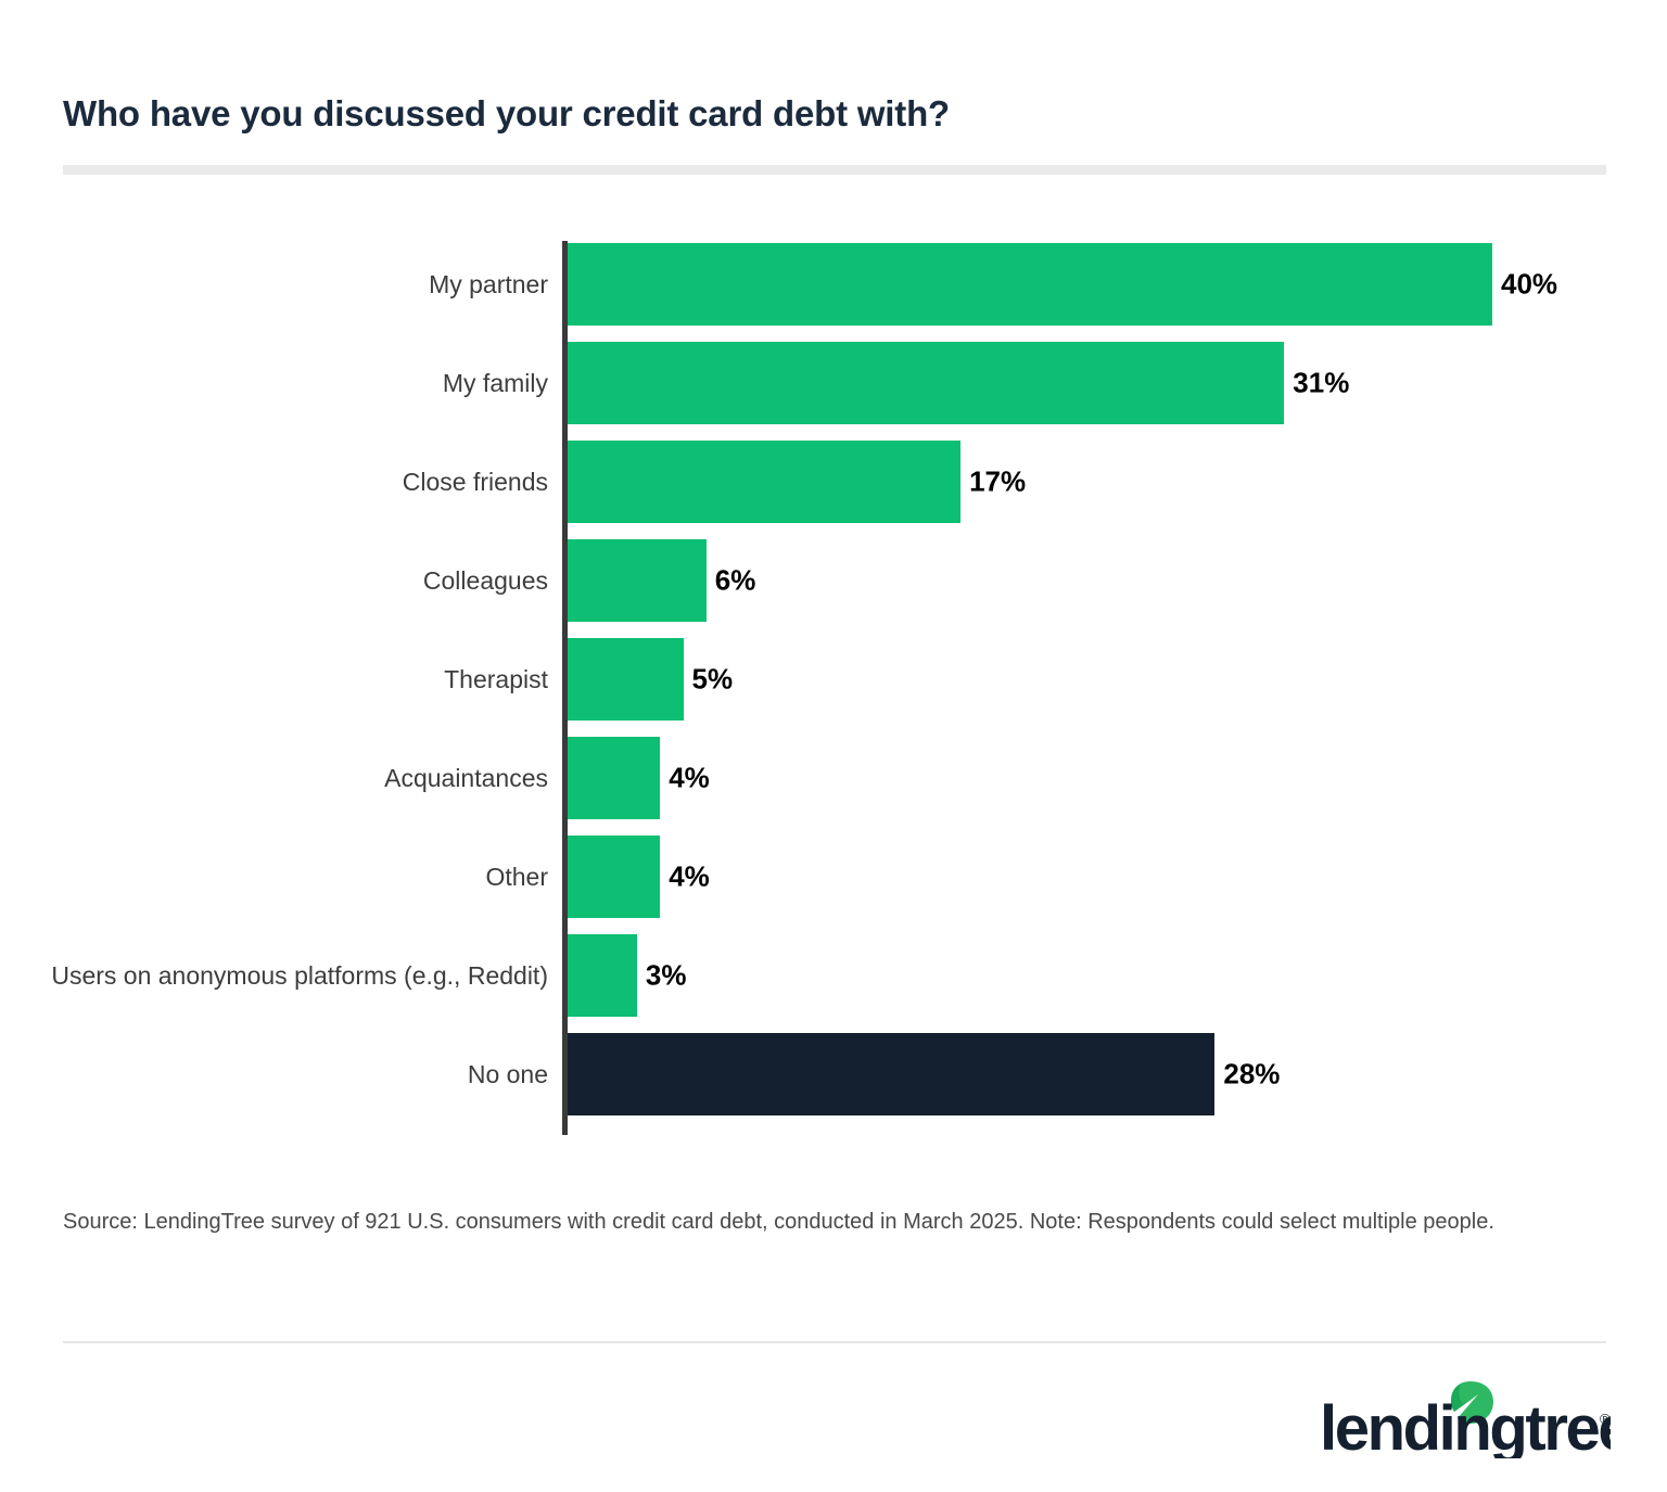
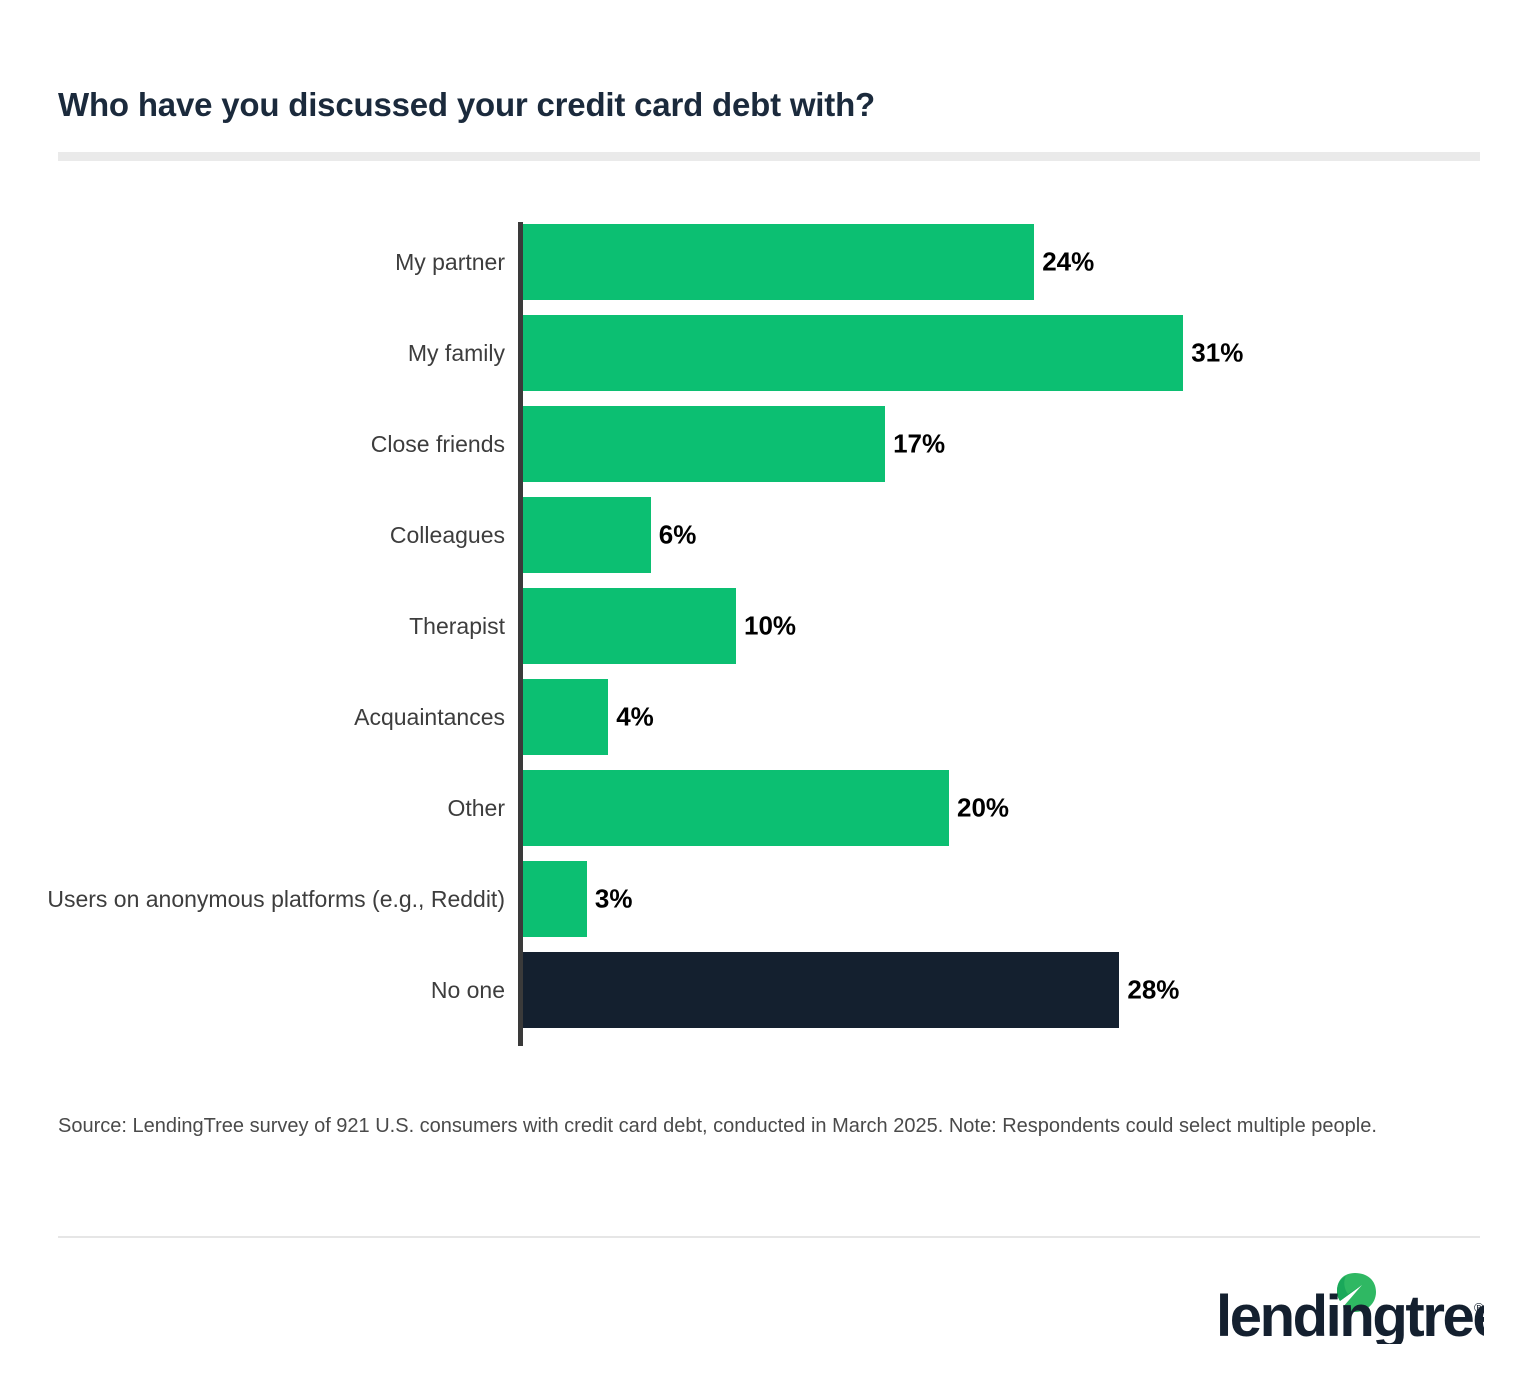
My partner: 40% -> 24%
Therapist: 5% -> 10%
Other: 4% -> 20%
